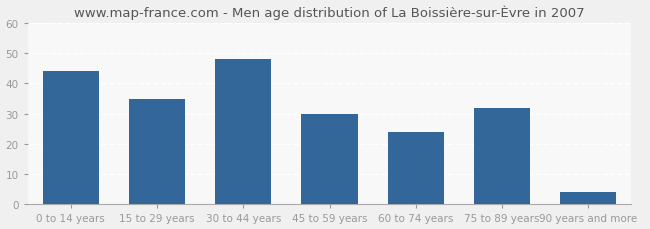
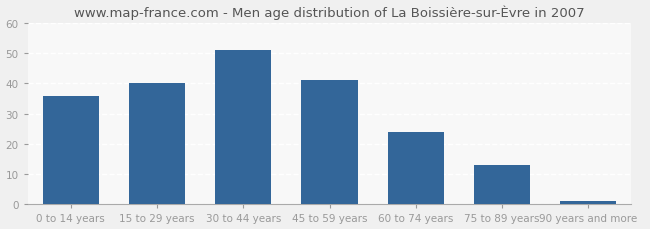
0 to 14 years: 44 -> 36
15 to 29 years: 35 -> 40
30 to 44 years: 48 -> 51
45 to 59 years: 30 -> 41
75 to 89 years: 32 -> 13
90 years and more: 4 -> 1
